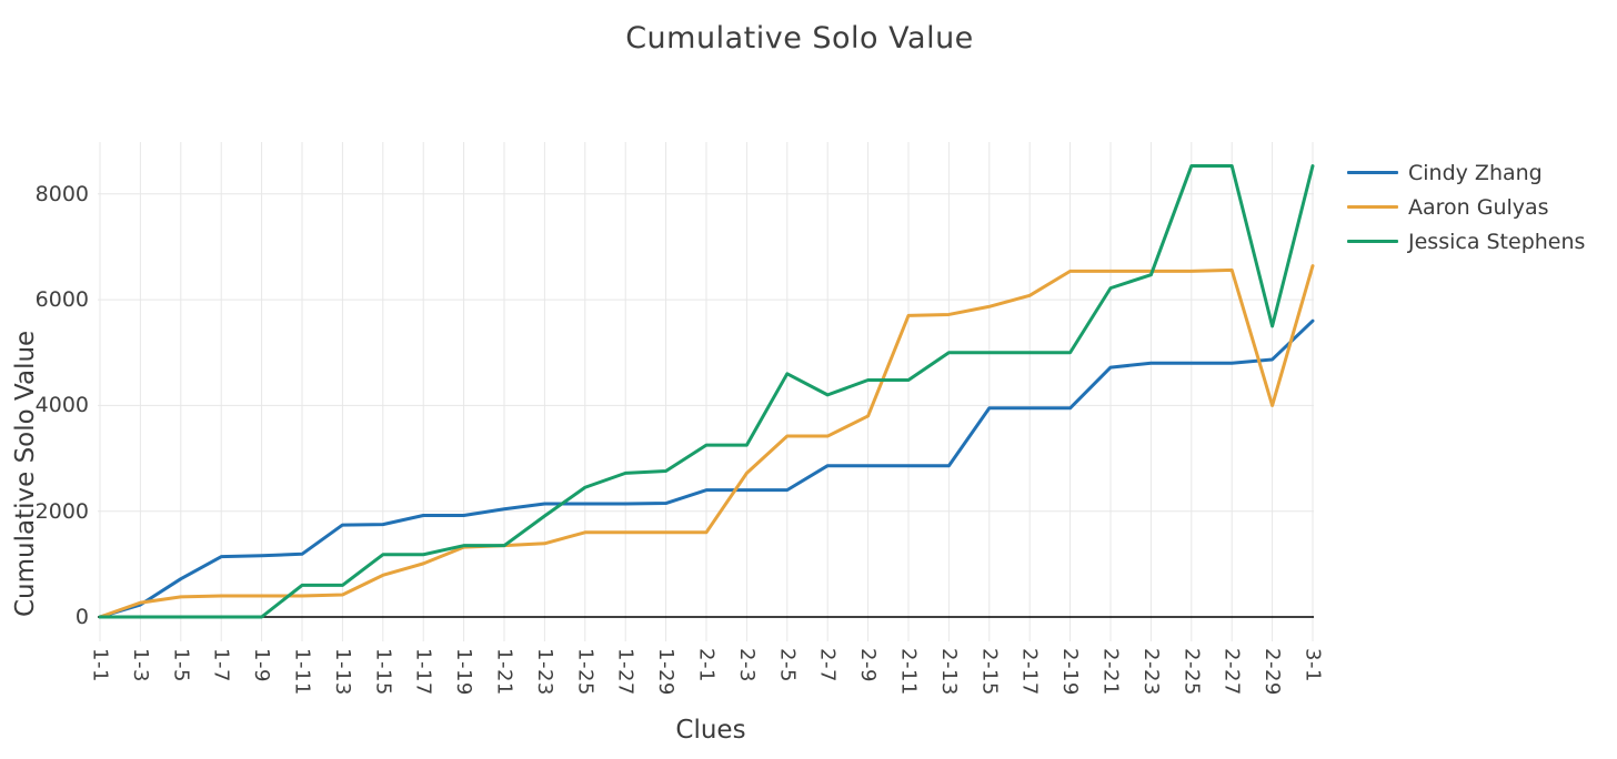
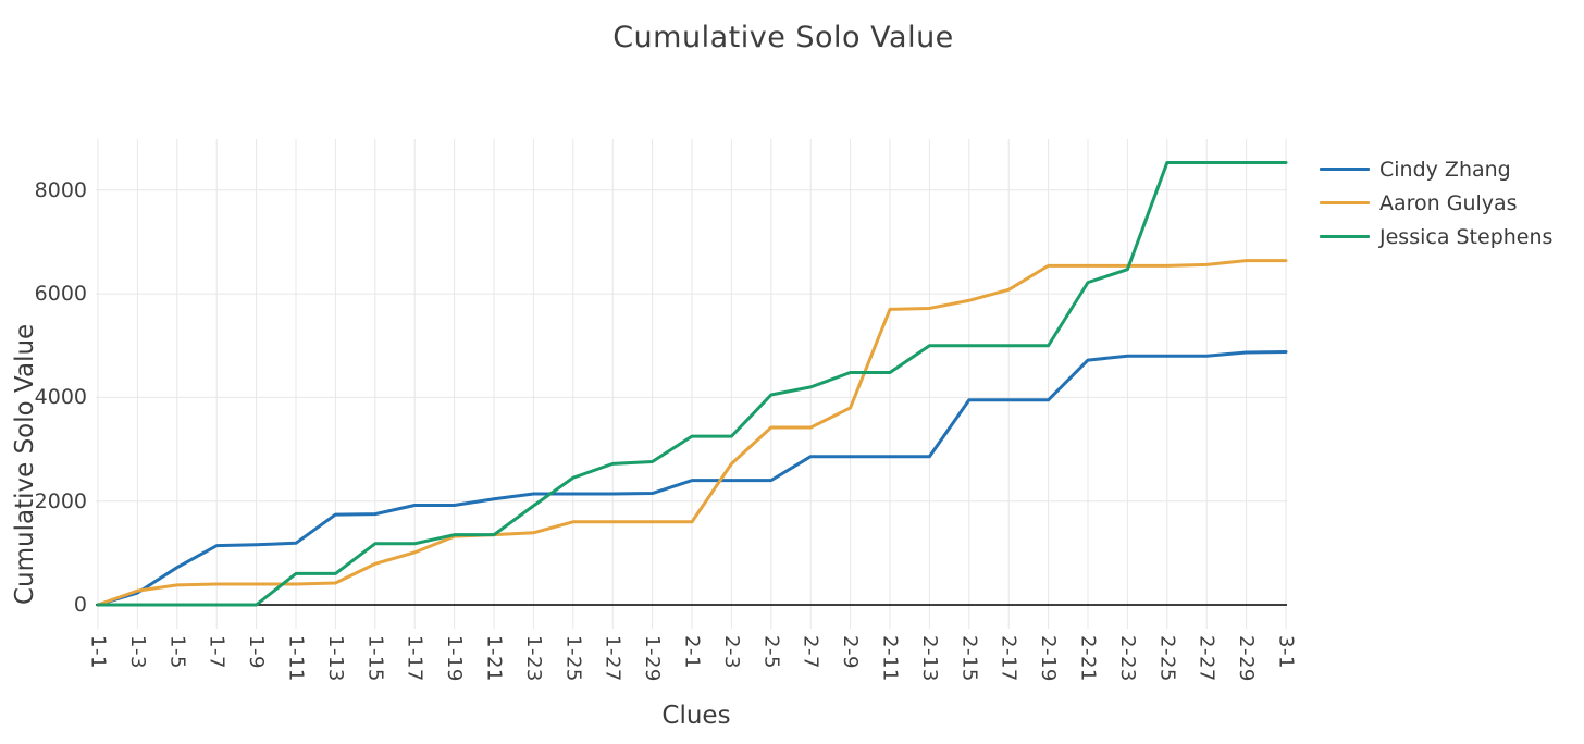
Jessica Stephens/2-5: 4600 -> 4000
Aaron Gulyas/2-29: 4000 -> 6600
Jessica Stephens/2-29: 5500 -> 8500
Cindy Zhang/3-1: 5600 -> 4900
